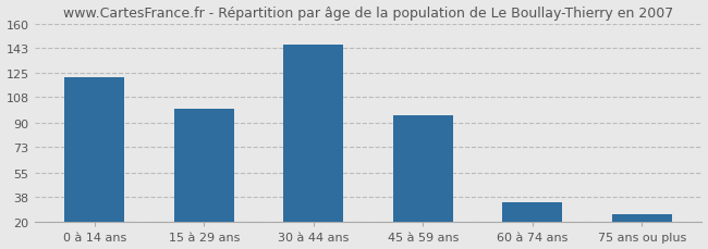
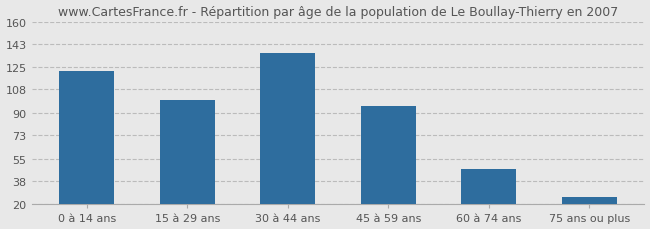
30 à 44 ans: 145 -> 136
60 à 74 ans: 34 -> 47
